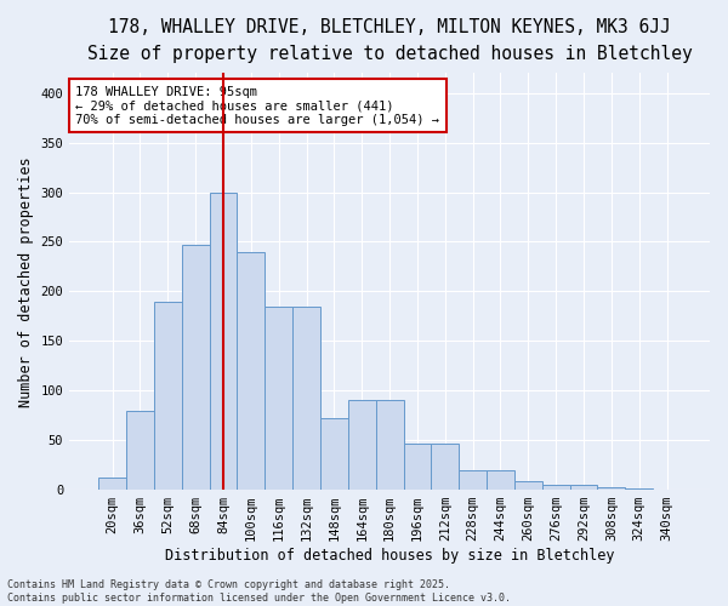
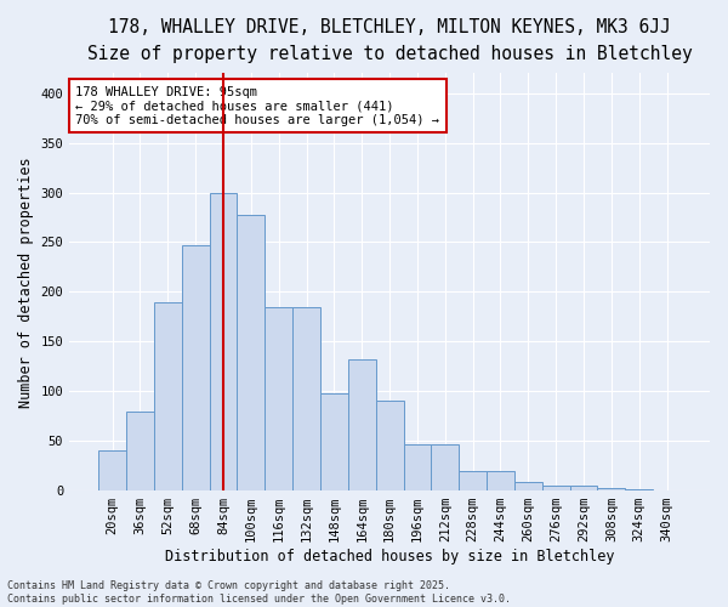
20sqm: 12 -> 40
100sqm: 240 -> 278
148sqm: 72 -> 98
164sqm: 90 -> 132
